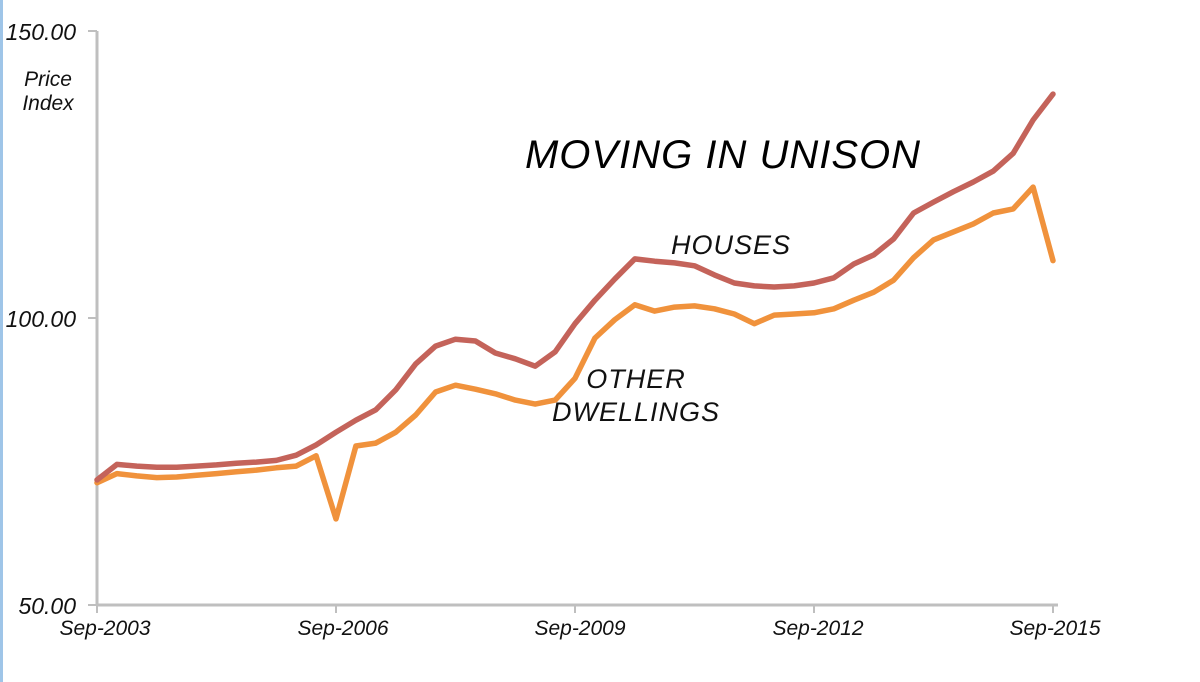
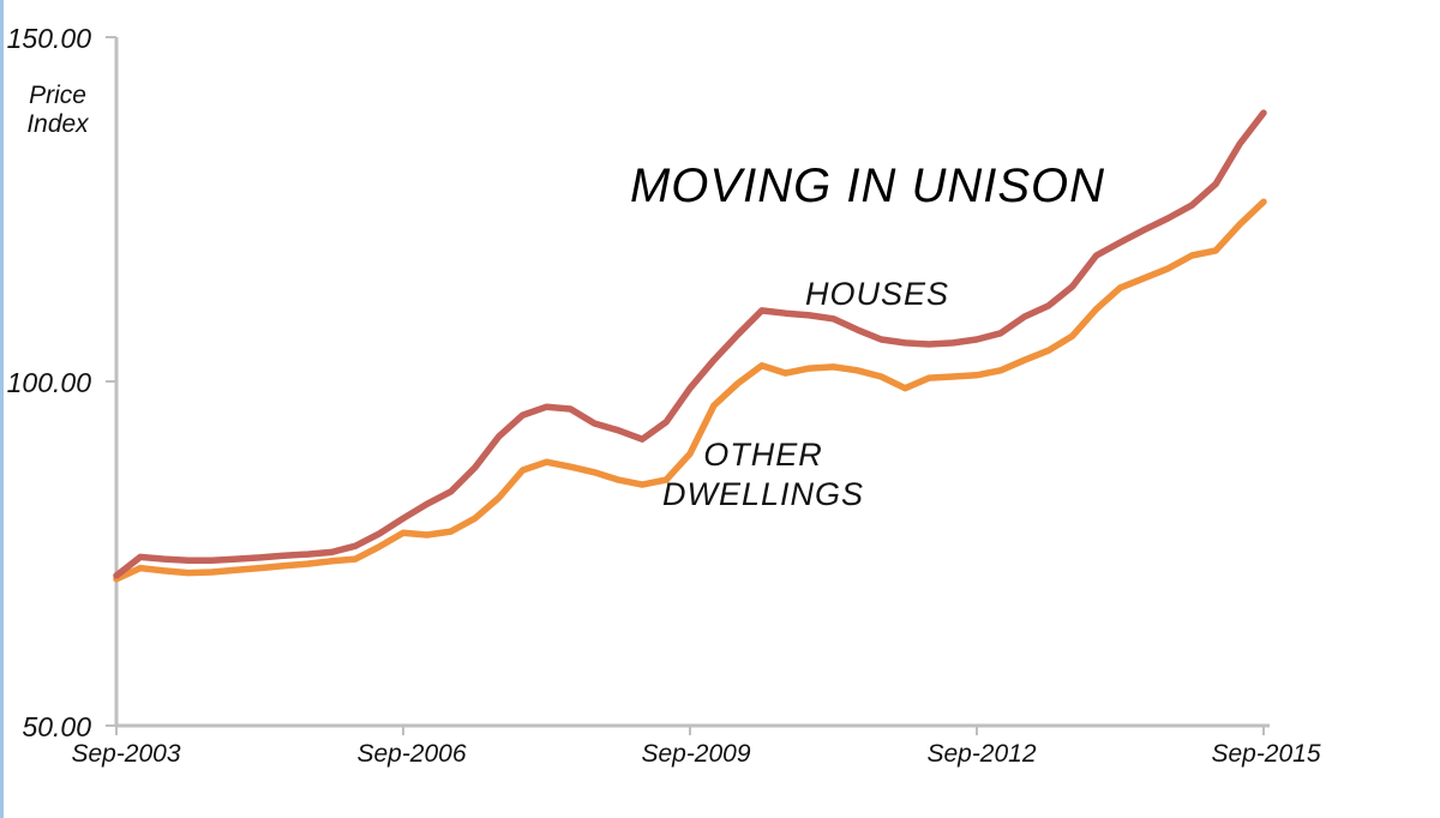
OTHER DWELLINGS/Sep-2006: 65 -> 78
OTHER DWELLINGS/Sep-2015: 110 -> 126
